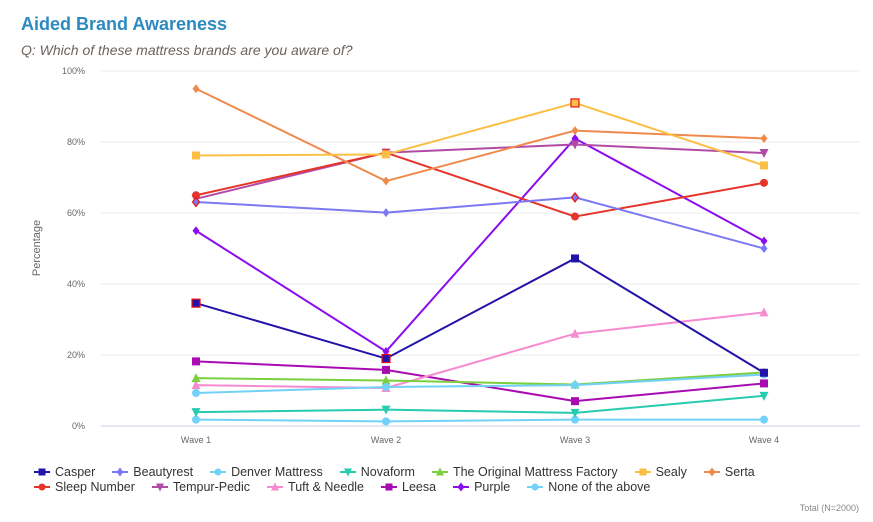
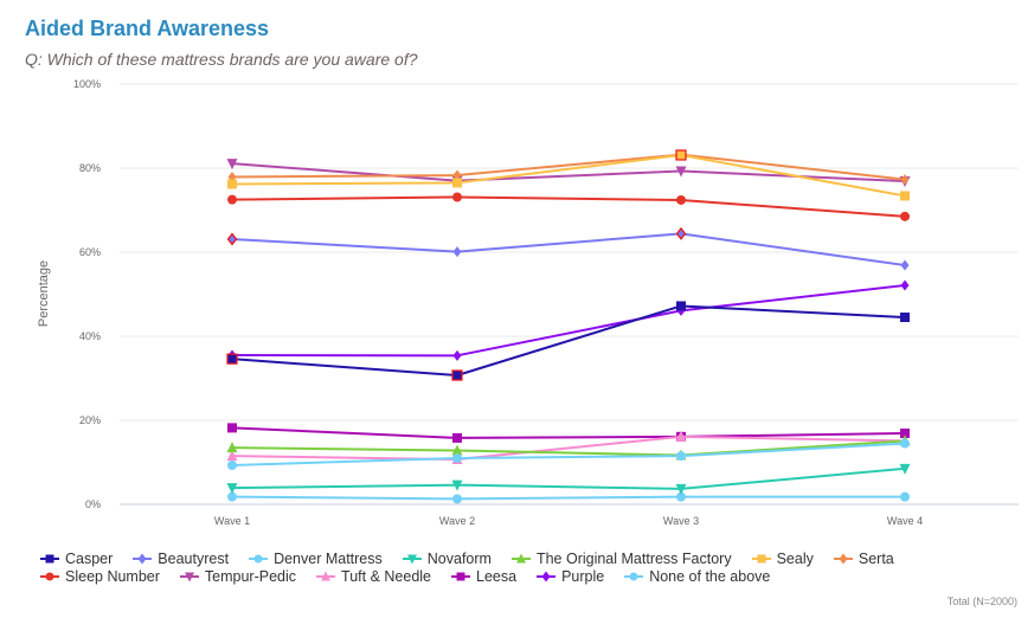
Serta/Wave 1: 95% -> 78%
Sleep Number/Wave 1: 65% -> 72%
Tempur-Pedic/Wave 1: 64% -> 81%
Purple/Wave 1: 55% -> 36%
Casper/Wave 2: 19% -> 31%
Serta/Wave 2: 69% -> 78%
Sleep Number/Wave 2: 77% -> 73%
Purple/Wave 2: 21% -> 35%
Sealy/Wave 3: 91% -> 83%
Sleep Number/Wave 3: 59% -> 72%
Tuft & Needle/Wave 3: 26% -> 16%
Leesa/Wave 3: 7% -> 16%
Purple/Wave 3: 81% -> 46%
Casper/Wave 4: 15% -> 44%
Beautyrest/Wave 4: 50% -> 57%
Serta/Wave 4: 81% -> 77%
Tuft & Needle/Wave 4: 32% -> 15%
Leesa/Wave 4: 12% -> 17%
